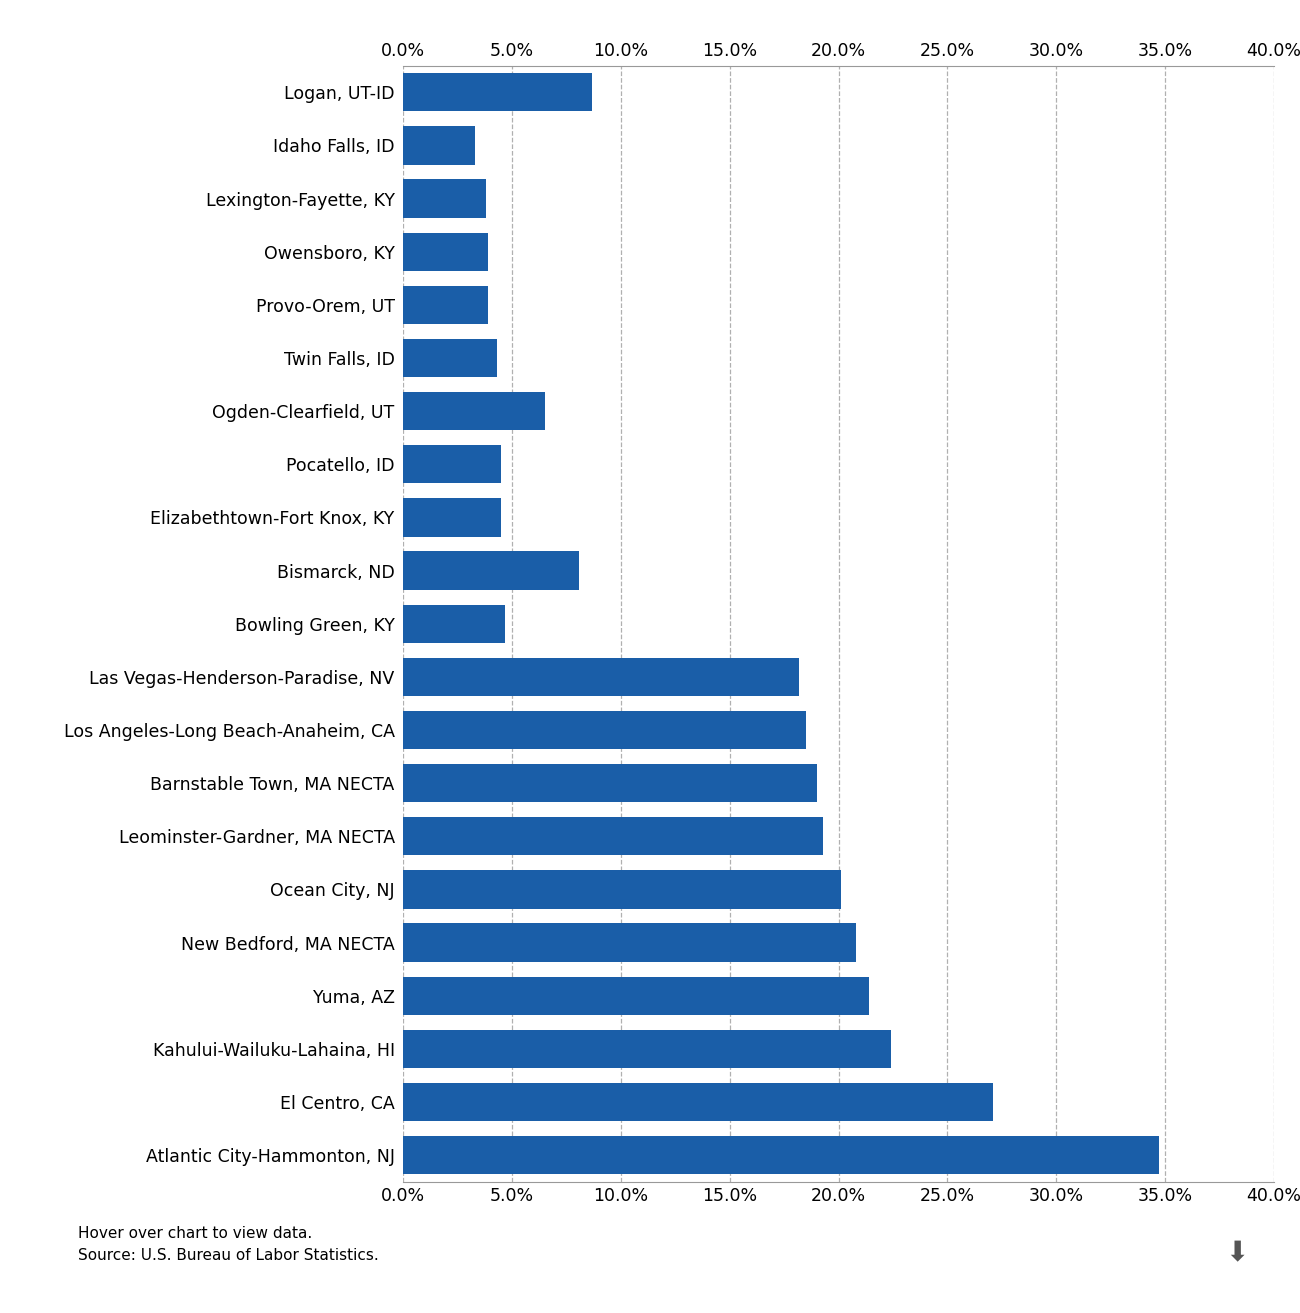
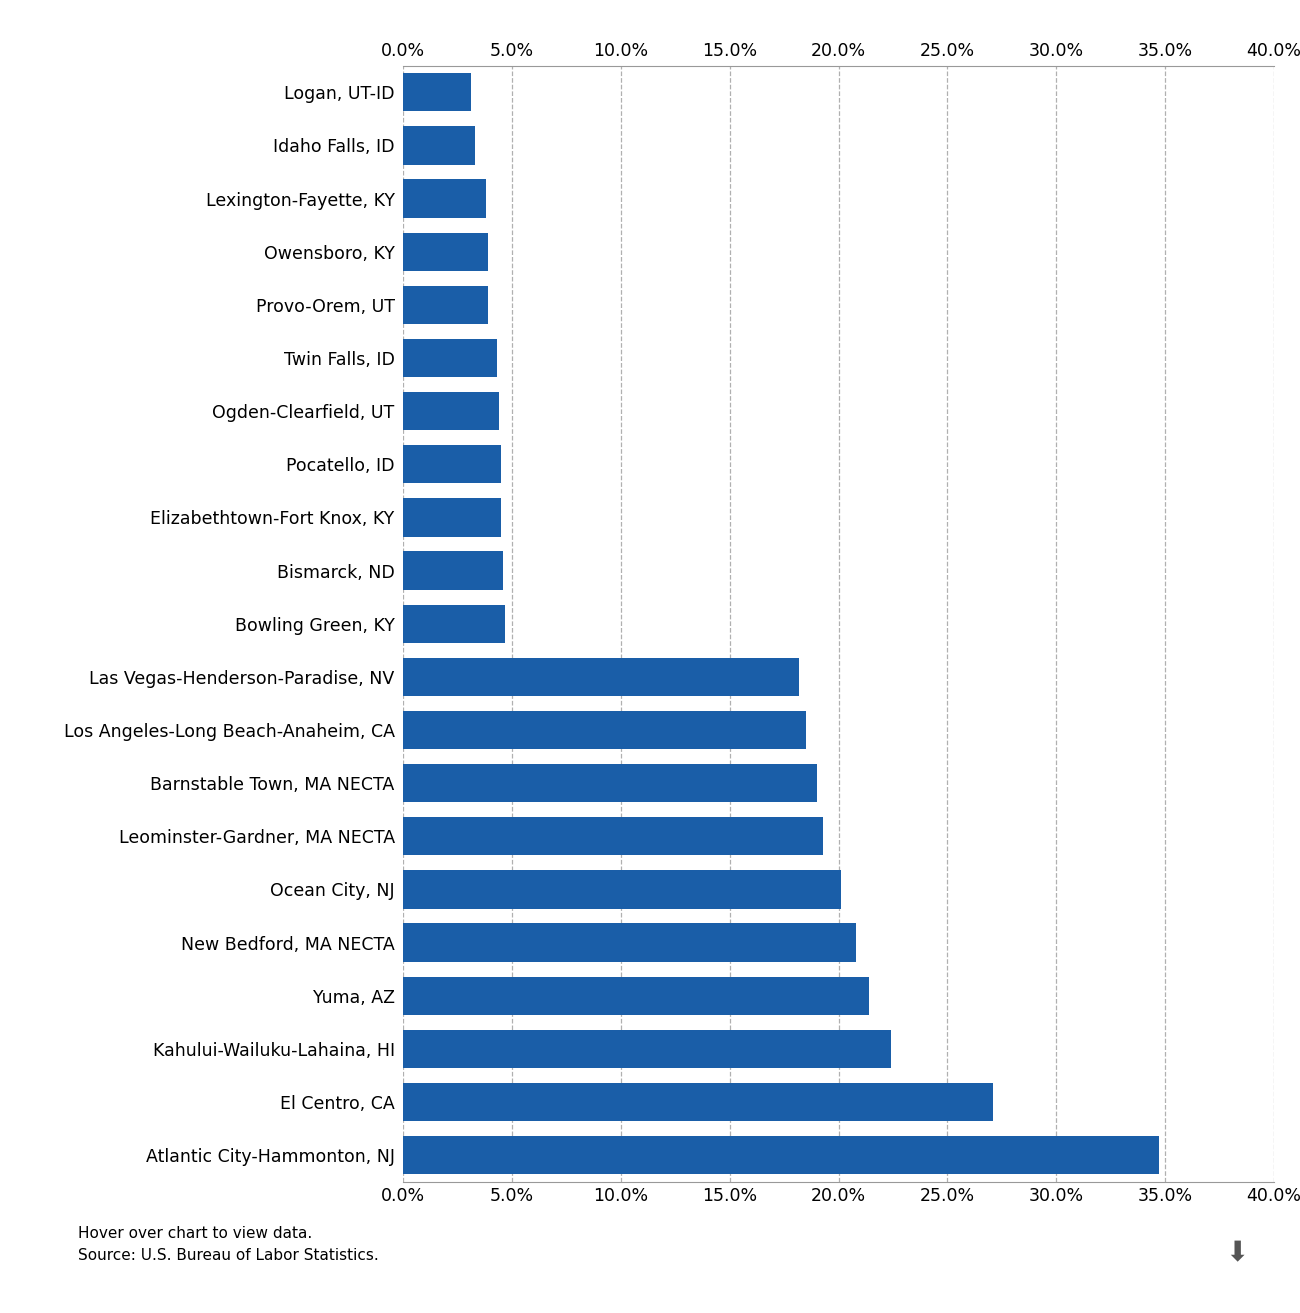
Logan, UT-ID: 8.7% -> 3.1%
Ogden-Clearfield, UT: 6.5% -> 4.4%
Bismarck, ND: 8.1% -> 4.6%
